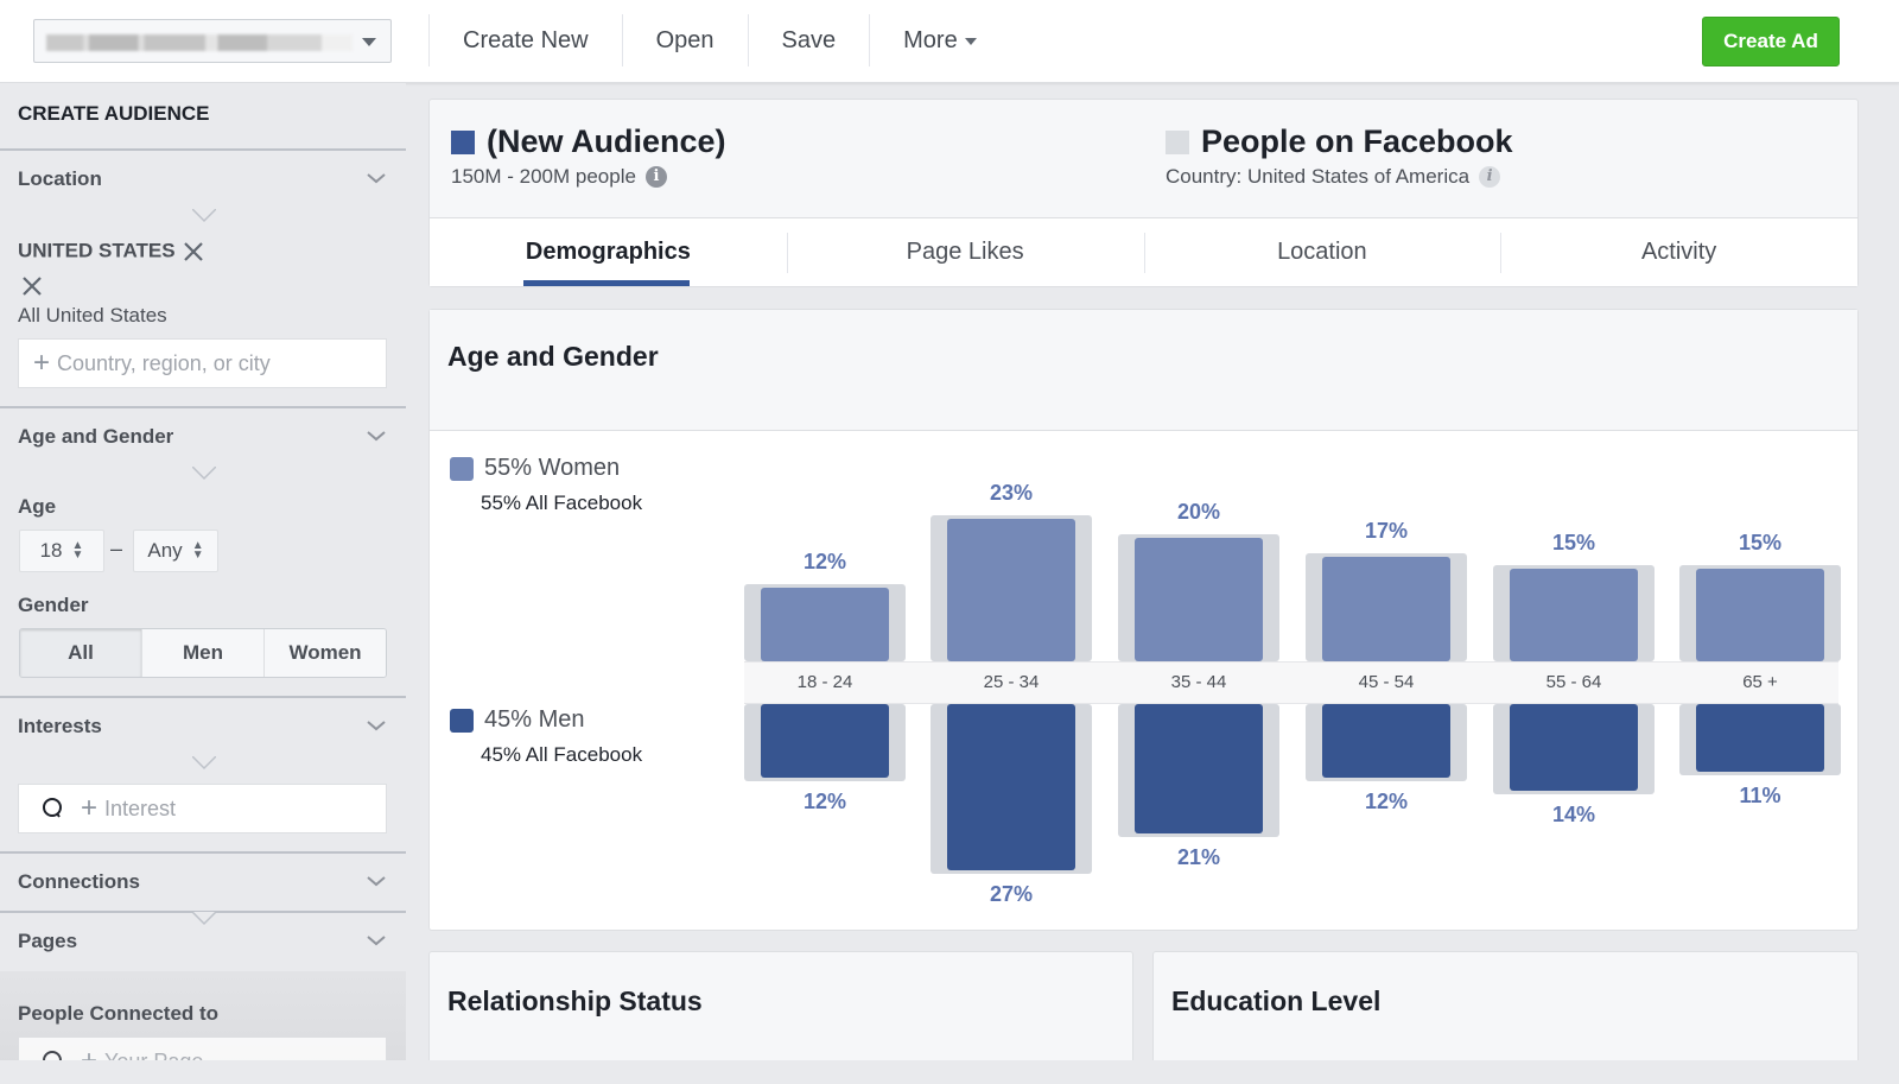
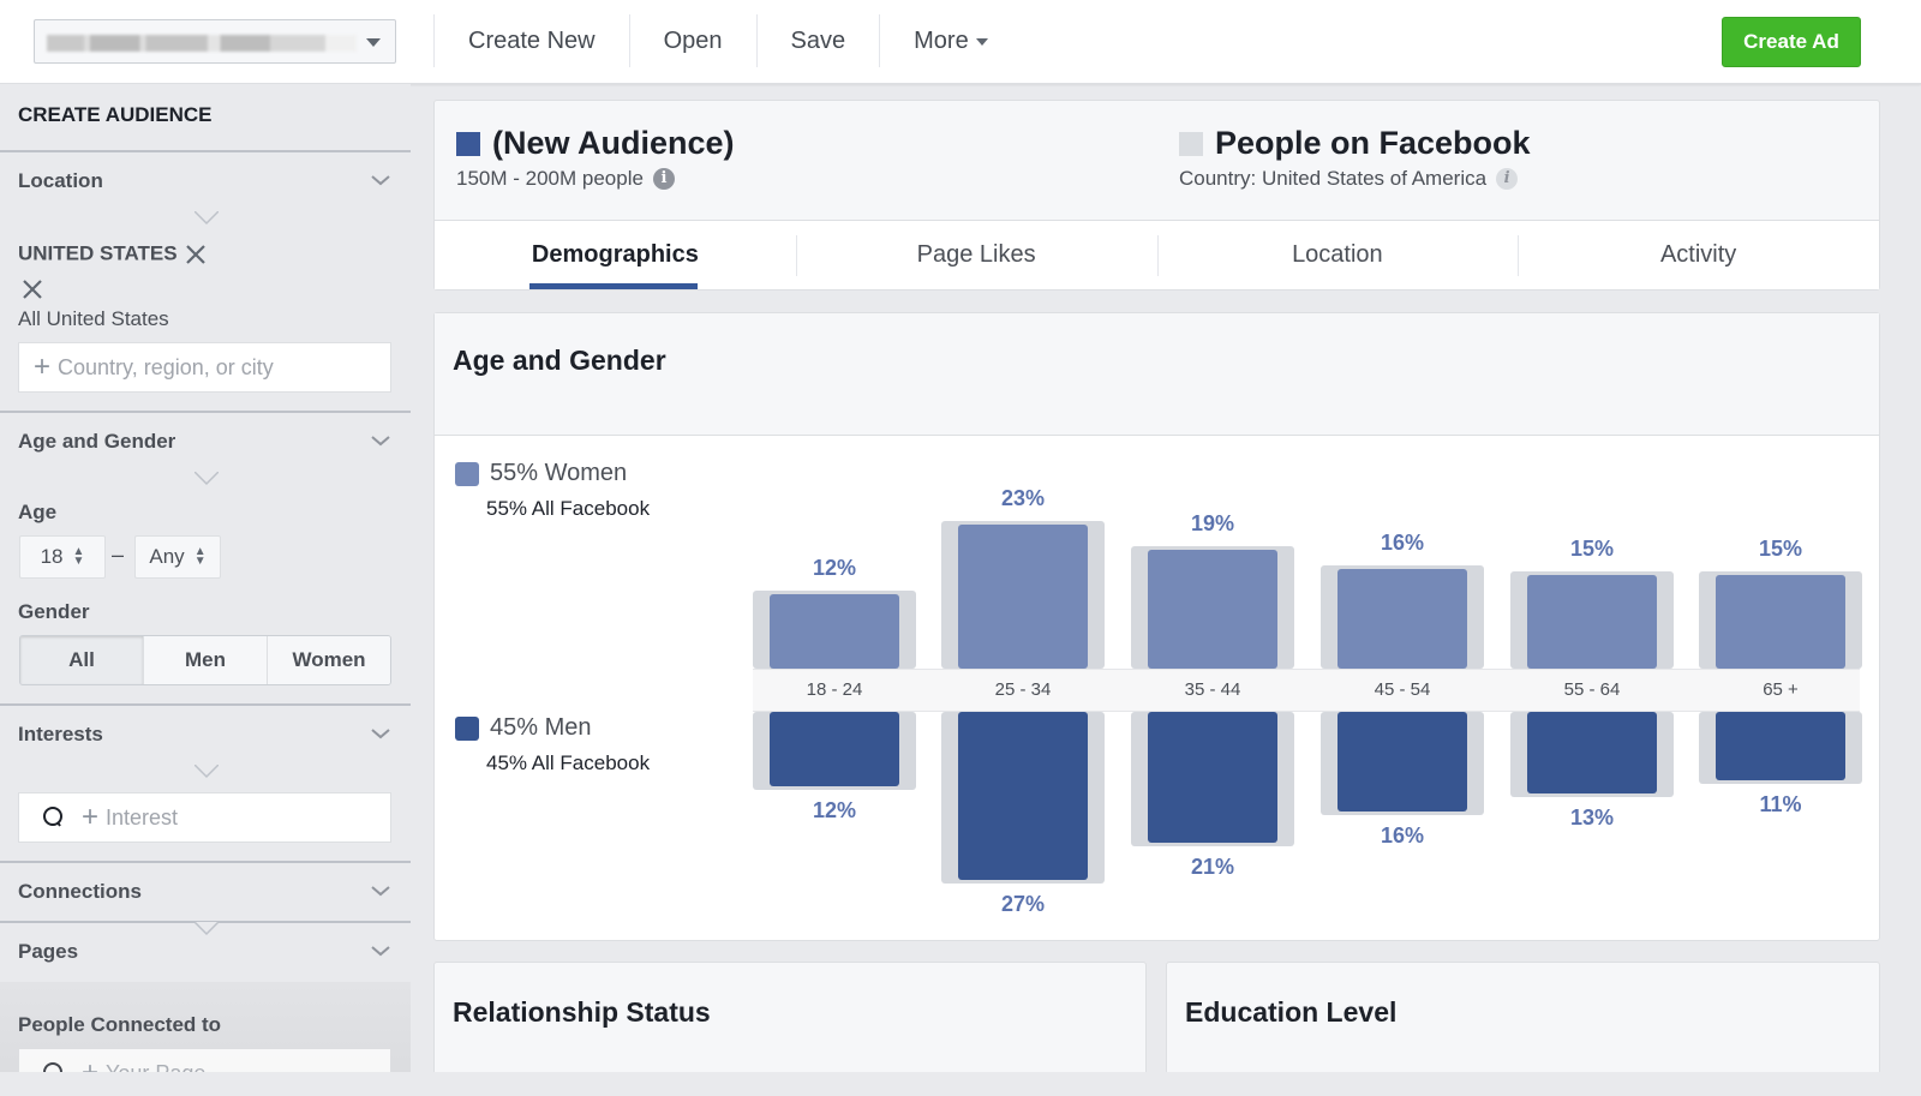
Women/35 - 44: 20% -> 19%
Women/45 - 54: 17% -> 16%
Men/45 - 54: 12% -> 16%
Men/55 - 64: 14% -> 13%
